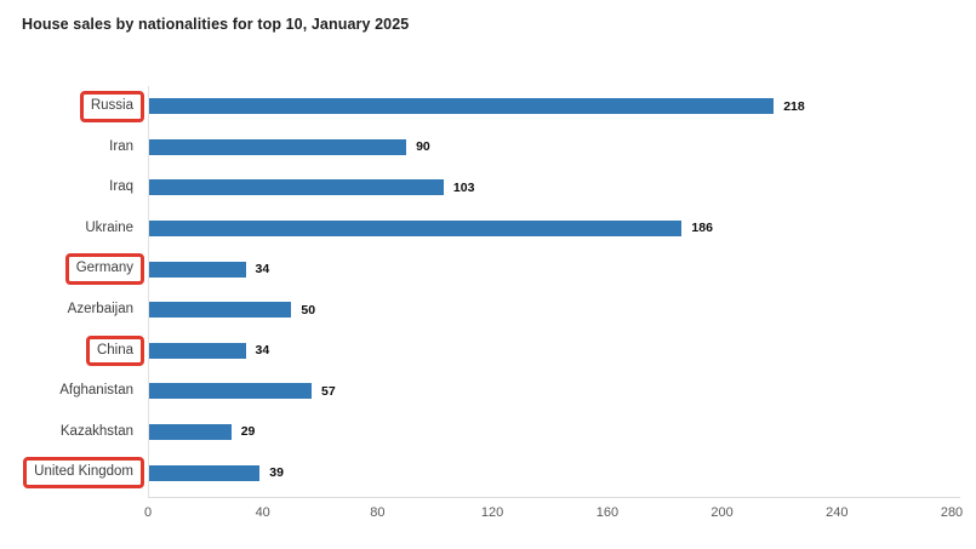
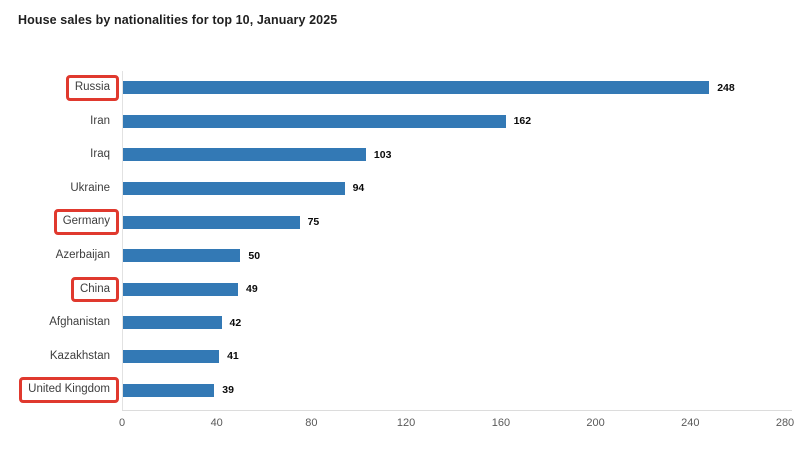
Russia: 218 -> 248
Iran: 90 -> 162
Ukraine: 186 -> 94
Germany: 34 -> 75
China: 34 -> 49
Afghanistan: 57 -> 42
Kazakhstan: 29 -> 41
